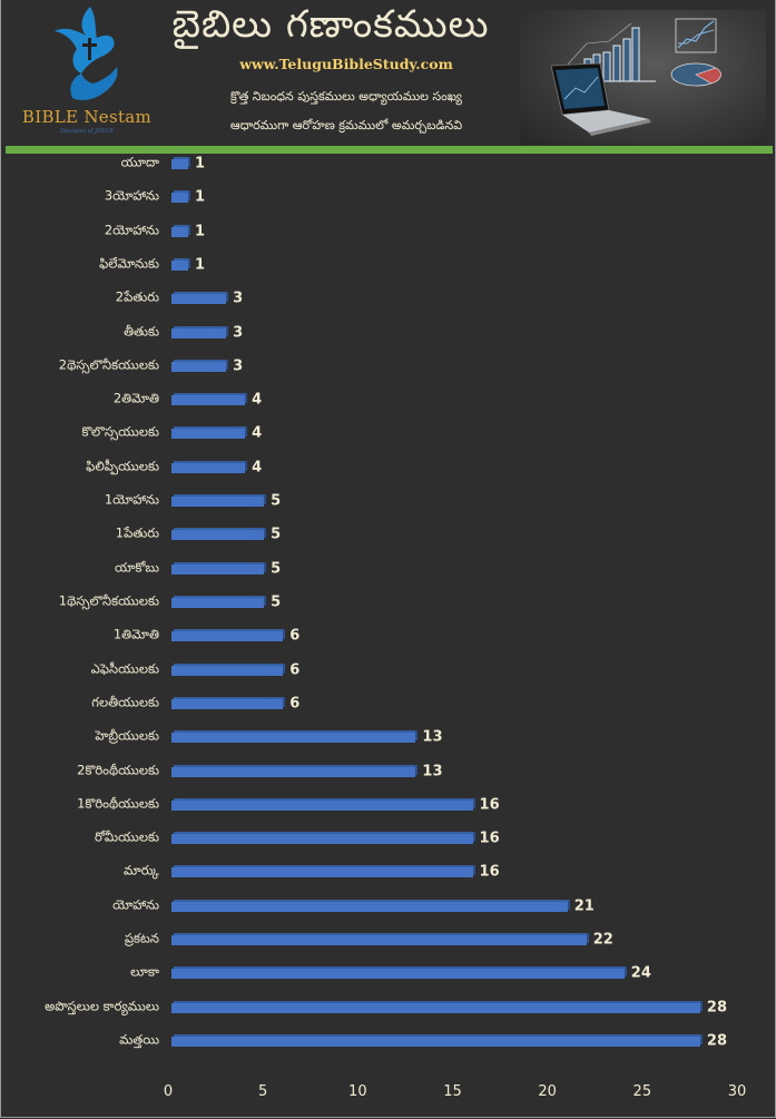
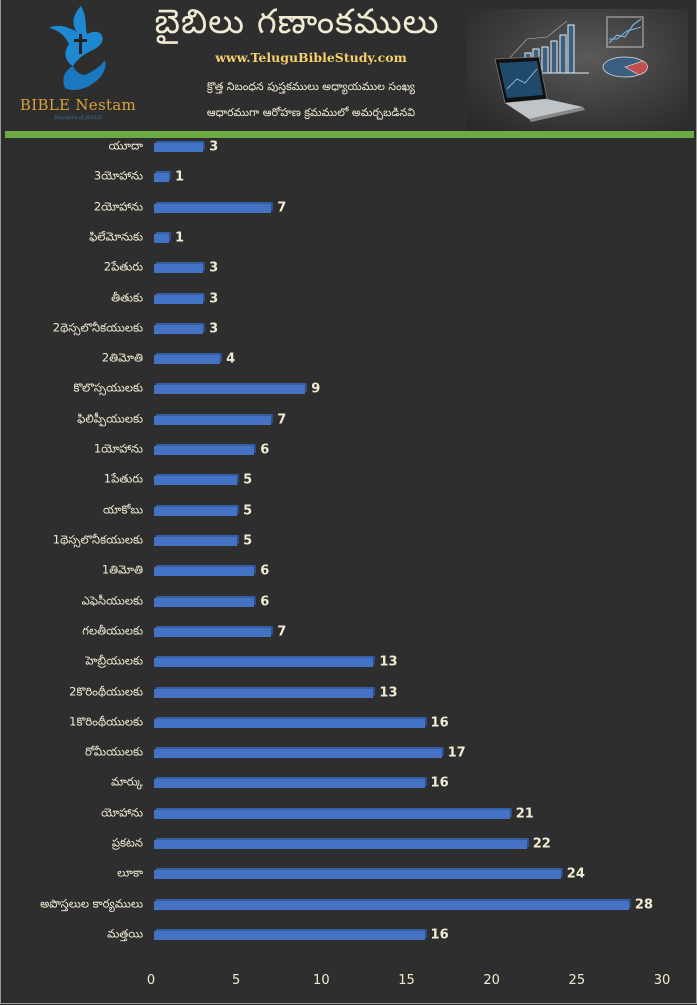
యూదా: 1 -> 3
2యోహాను: 1 -> 7
కొలొస్సయులకు: 4 -> 9
ఫిలిప్పీయులకు: 4 -> 7
1యోహాను: 5 -> 6
గలతీయులకు: 6 -> 7
రోమీయులకు: 16 -> 17
మత్తయి: 28 -> 16
